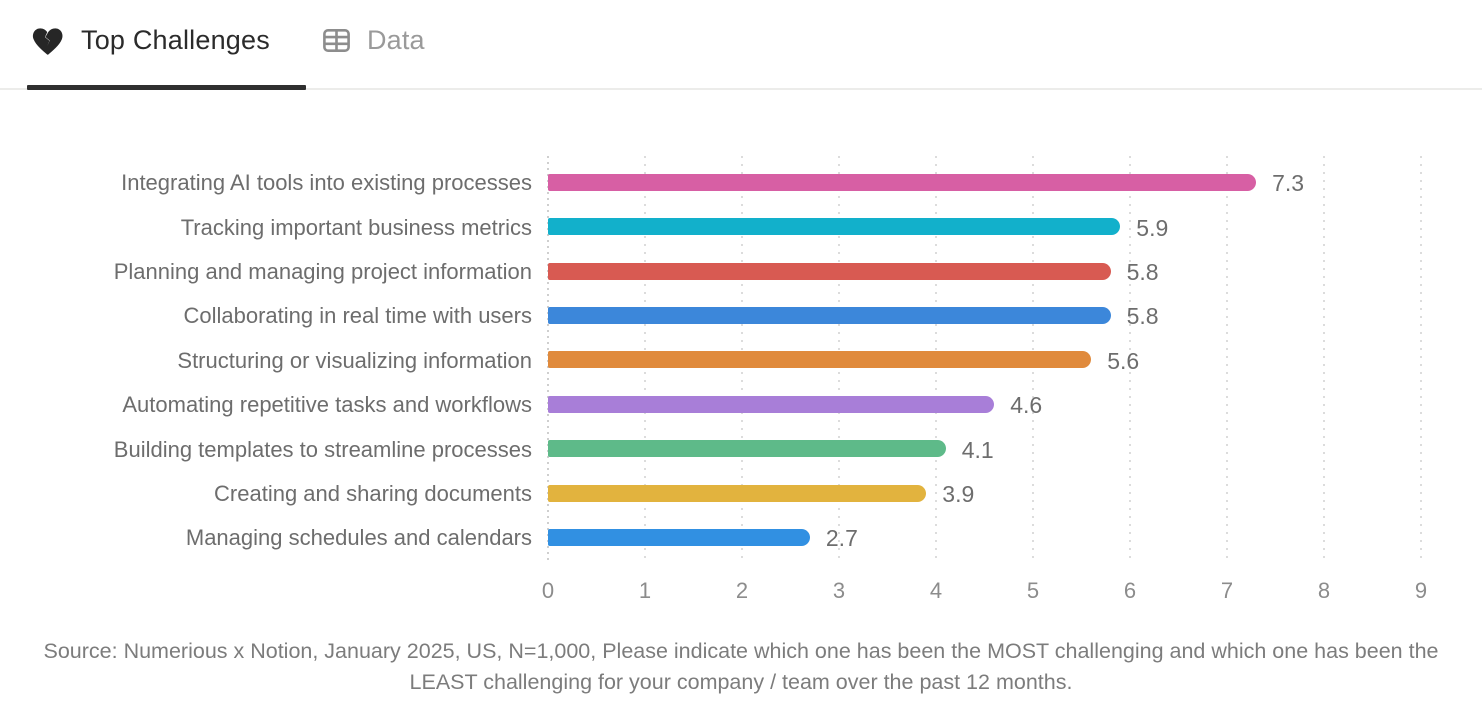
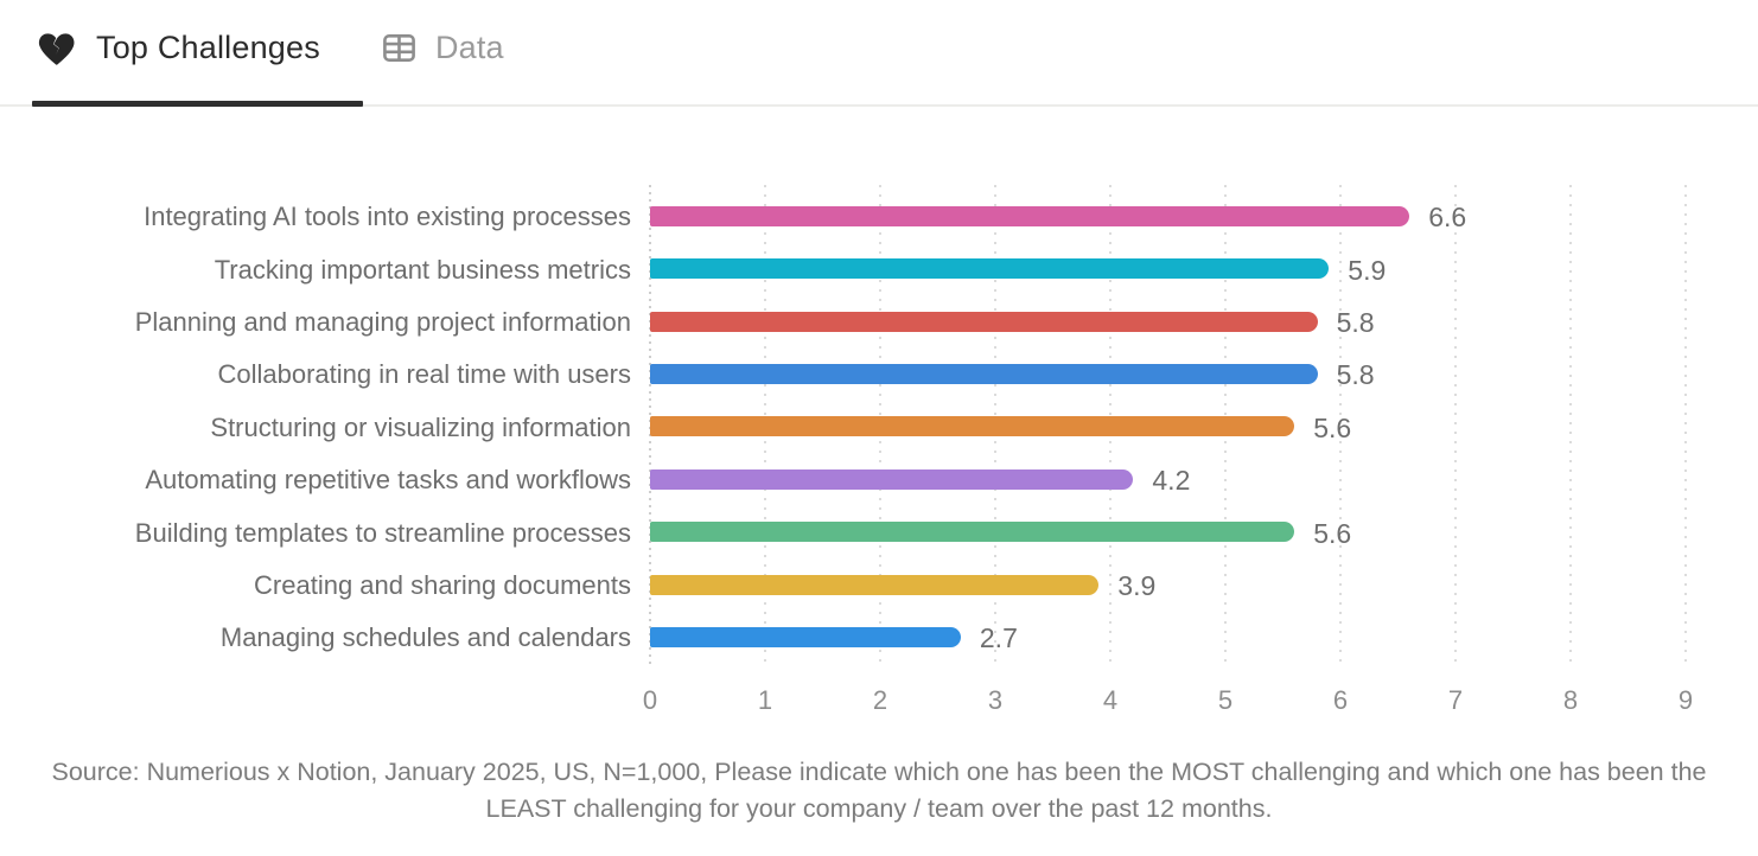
Integrating AI tools into existing processes: 7.3 -> 6.6
Automating repetitive tasks and workflows: 4.6 -> 4.2
Building templates to streamline processes: 4.1 -> 5.6
